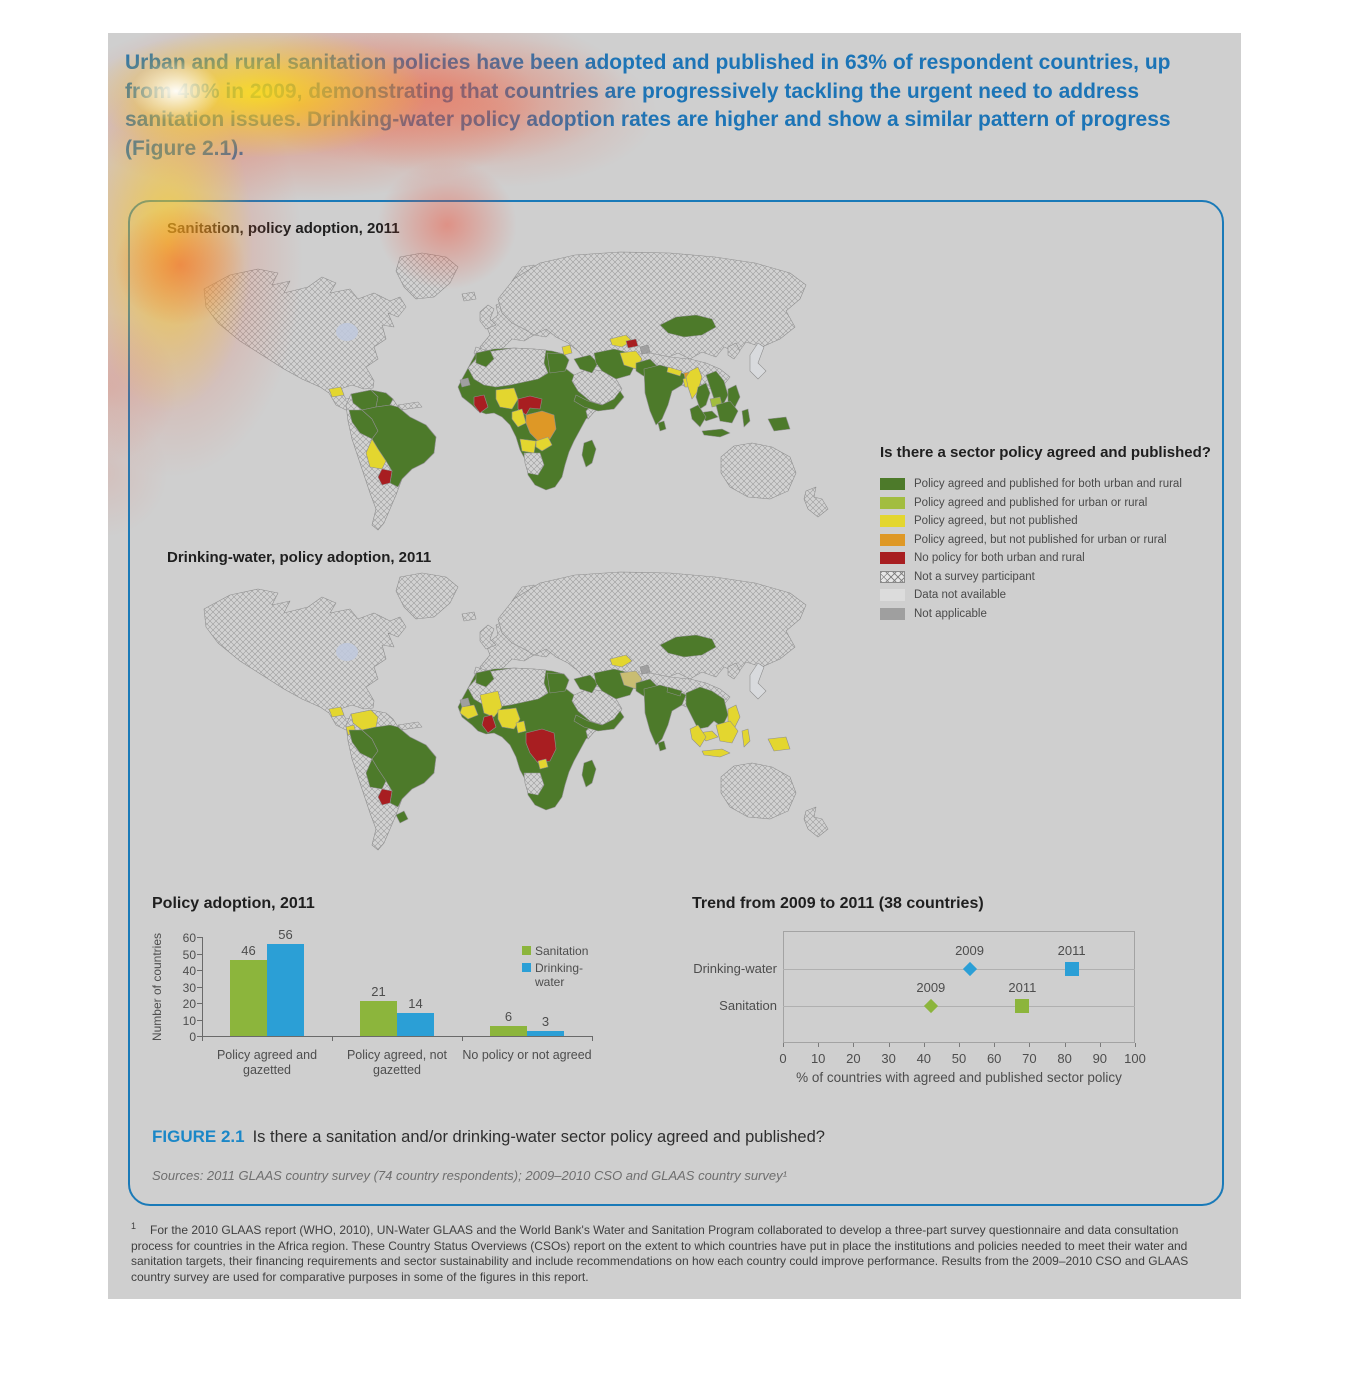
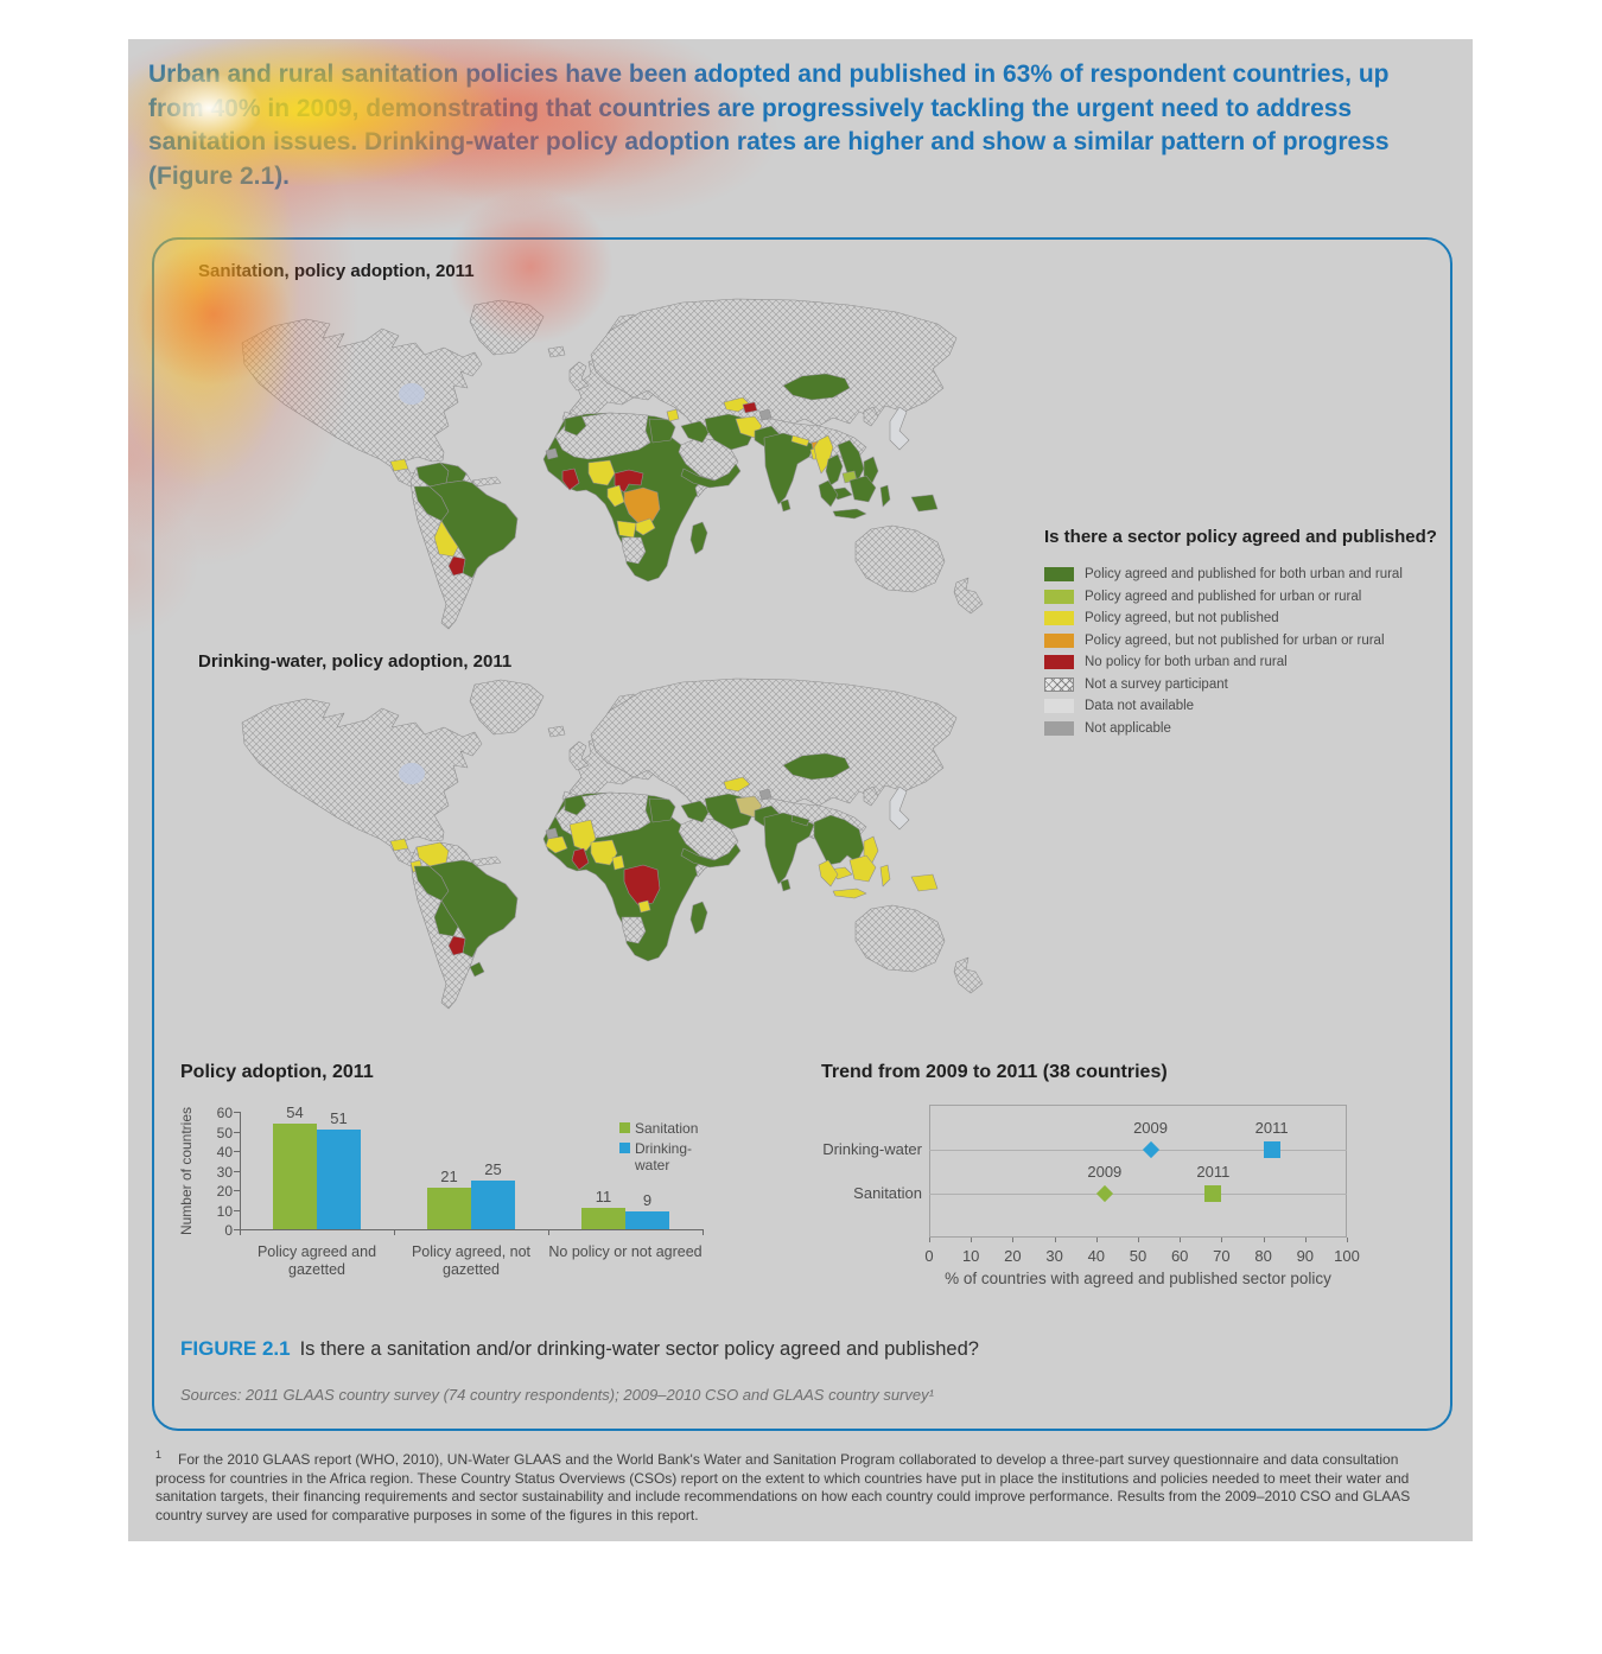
Policy adoption, 2011/Sanitation/Policy agreed and gazetted: 46 -> 54
Policy adoption, 2011/Drinking-water/Policy agreed and gazetted: 56 -> 51
Policy adoption, 2011/Drinking-water/Policy agreed, not gazetted: 14 -> 25
Policy adoption, 2011/Sanitation/No policy or not agreed: 6 -> 11
Policy adoption, 2011/Drinking-water/No policy or not agreed: 3 -> 9
